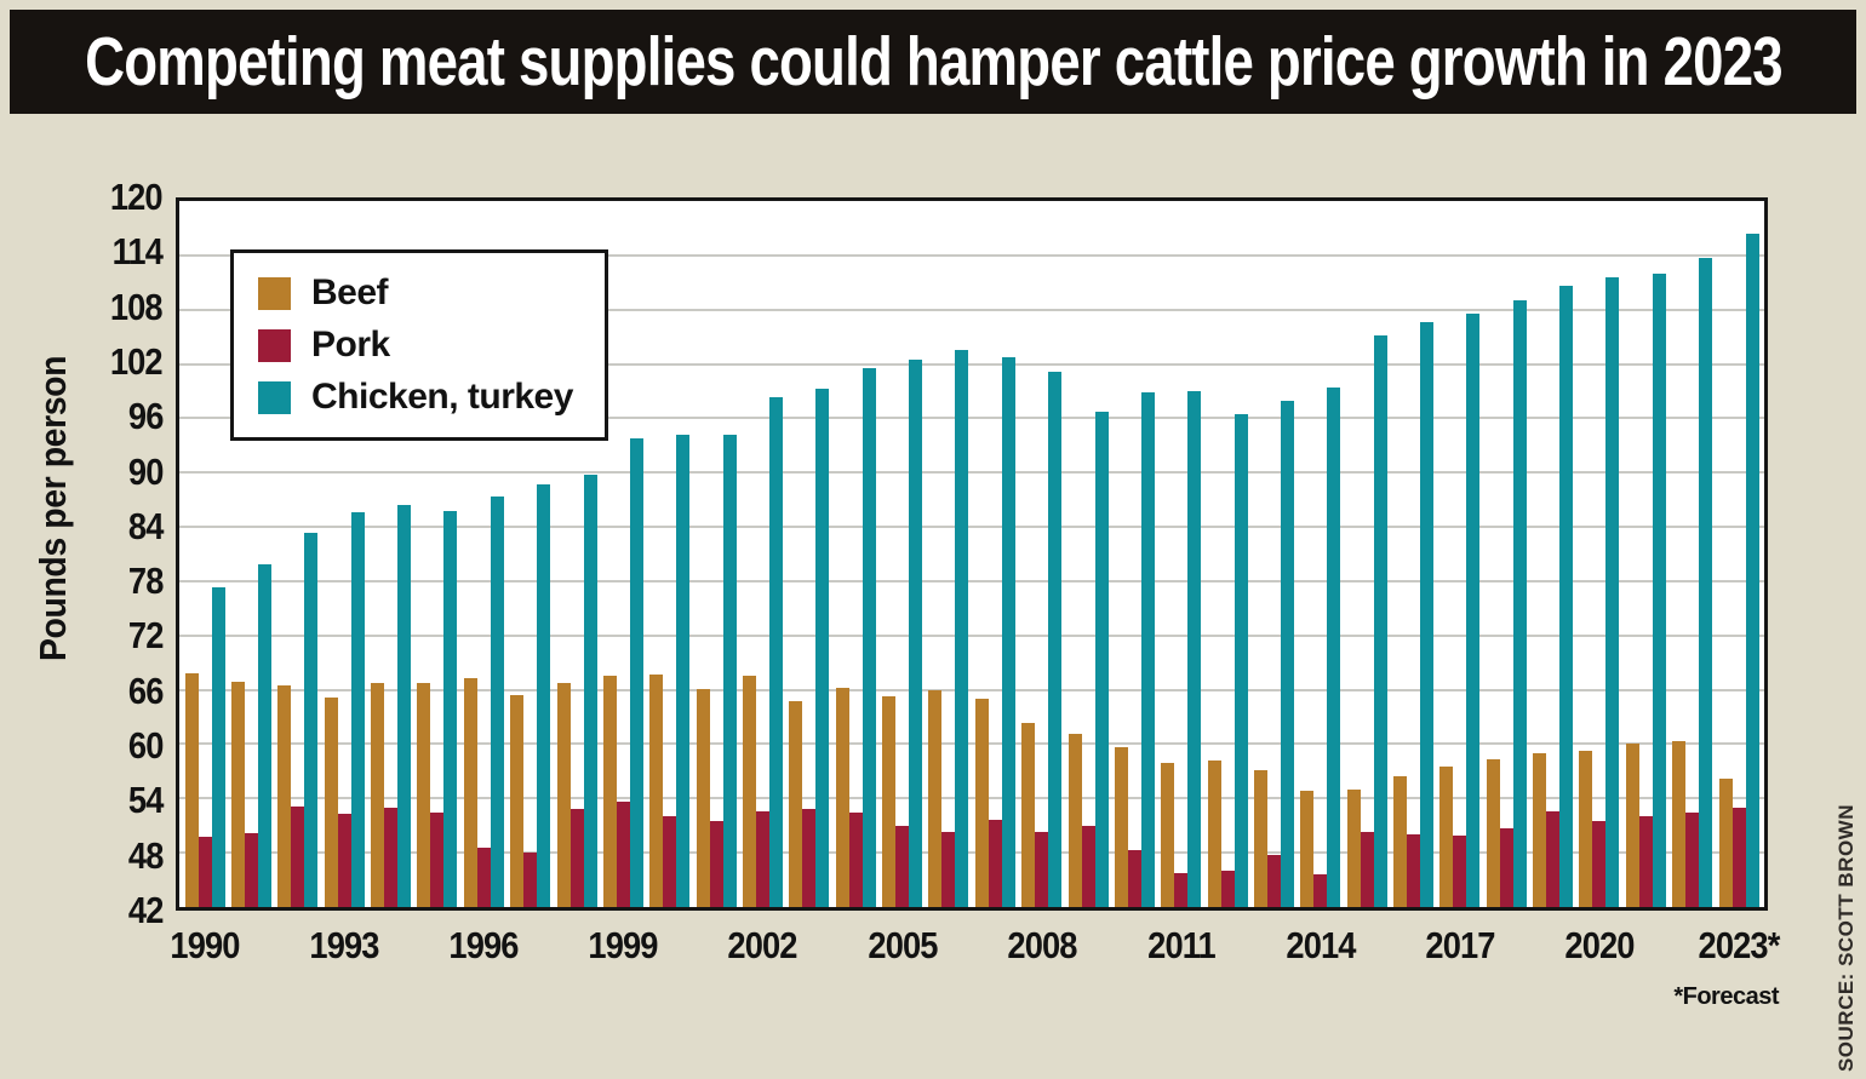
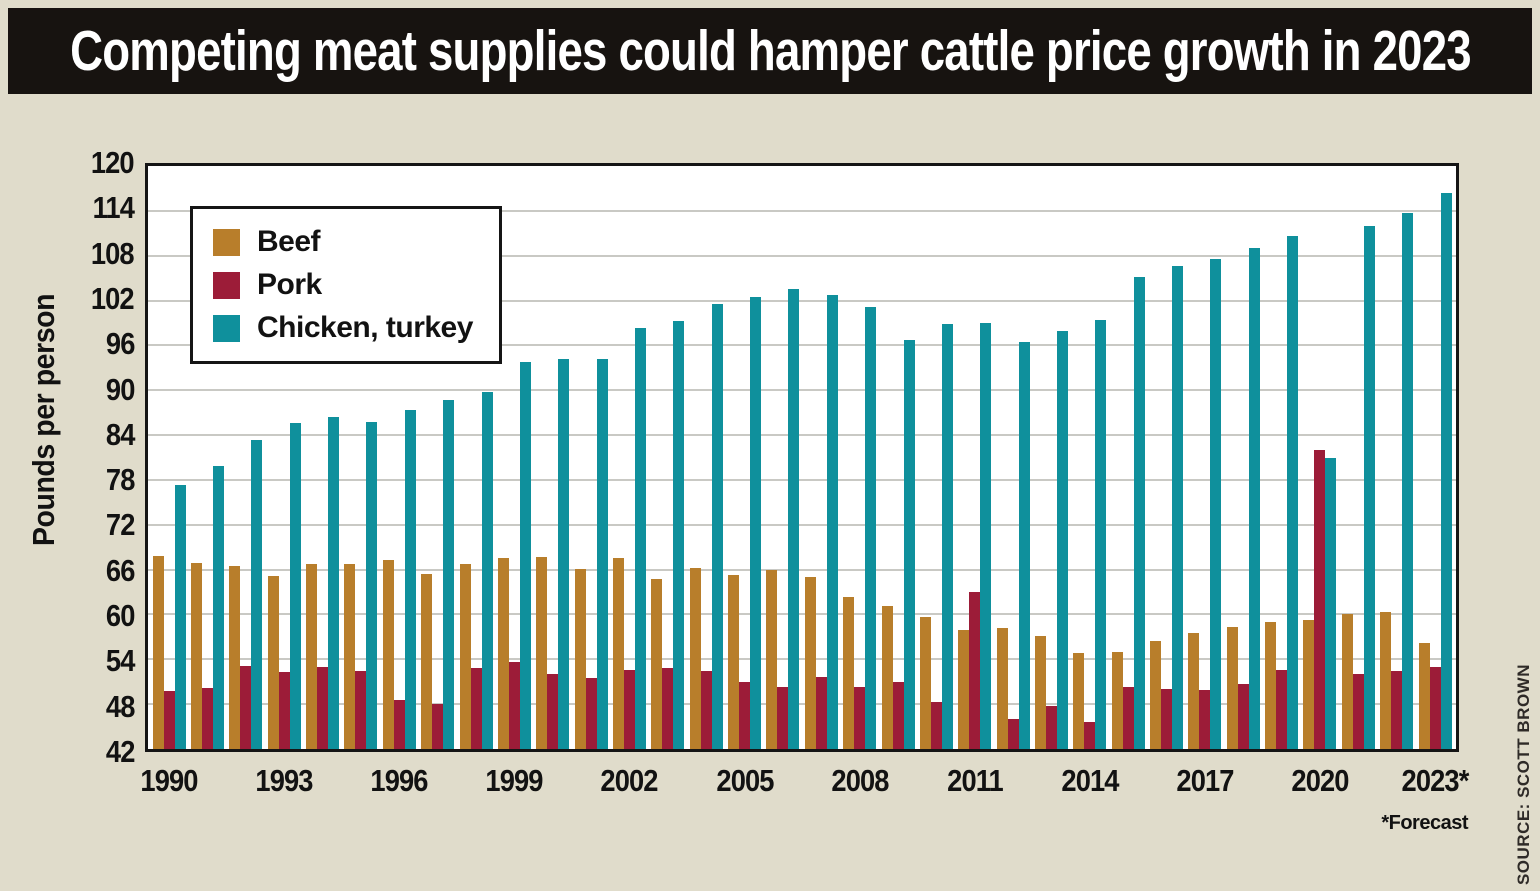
Pork/2011: 46 -> 63
Pork/2020: 52 -> 82
Chicken, turkey/2020: 112 -> 81
